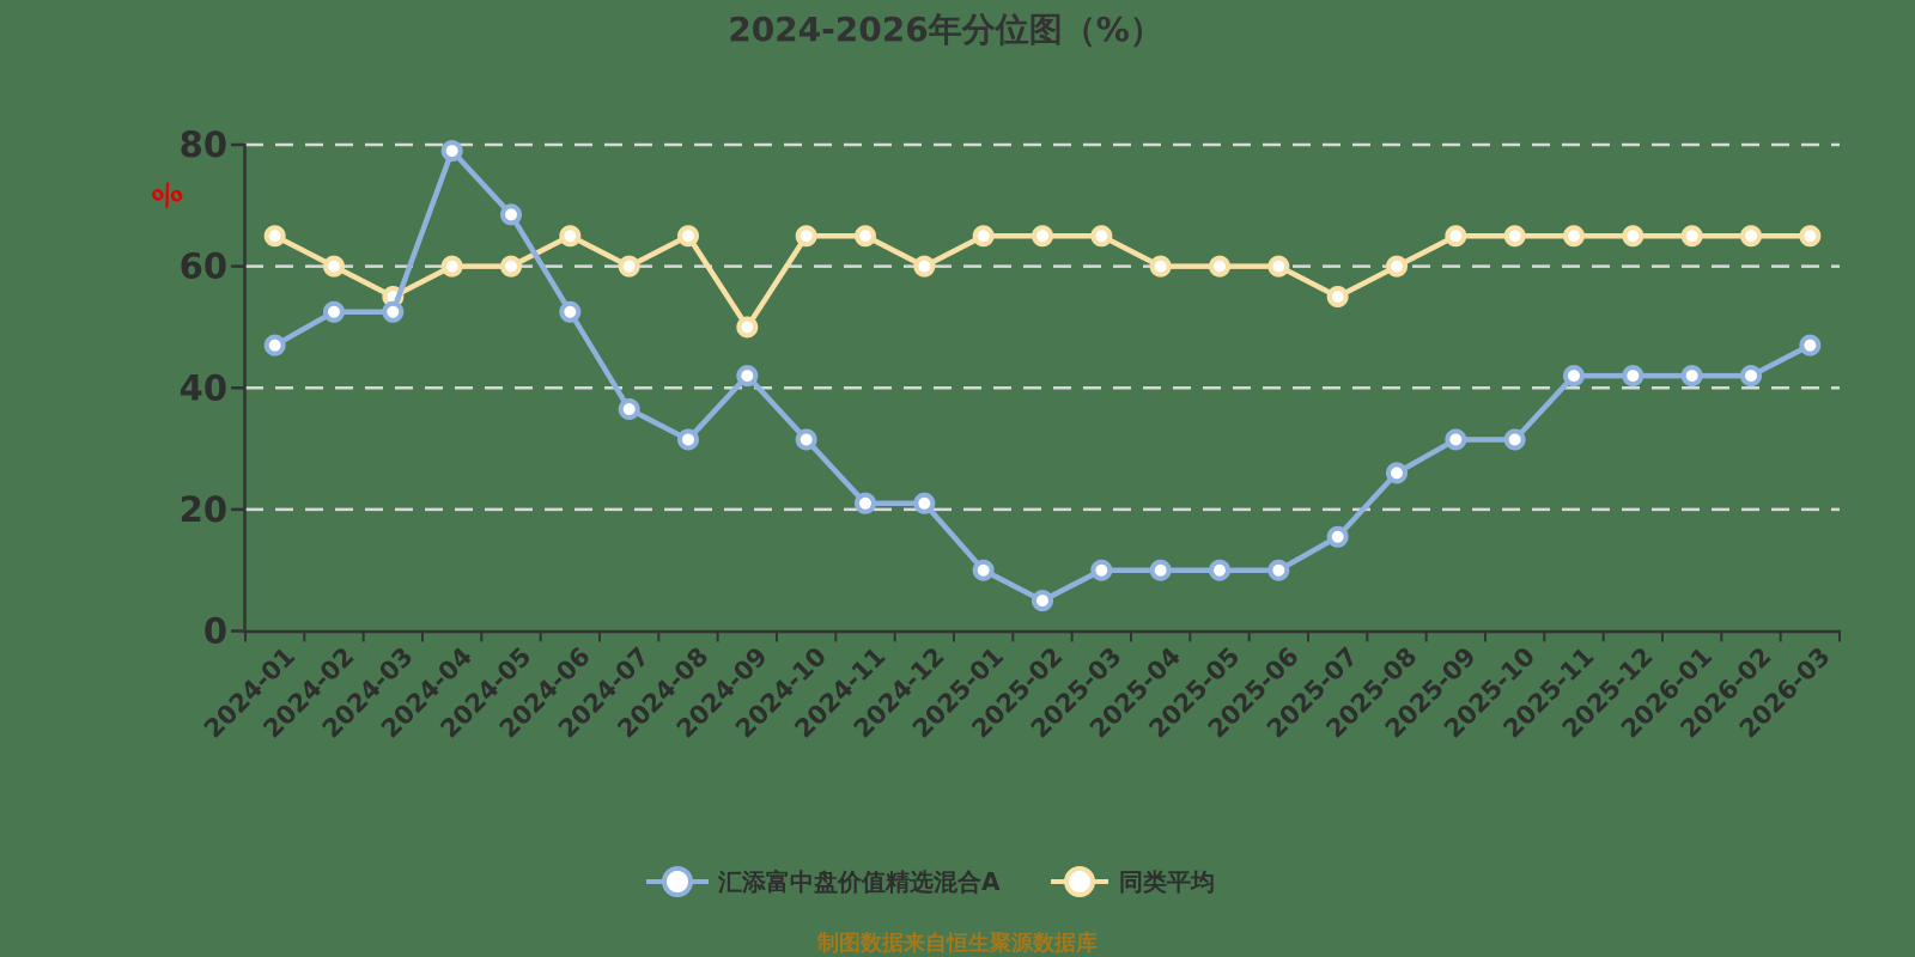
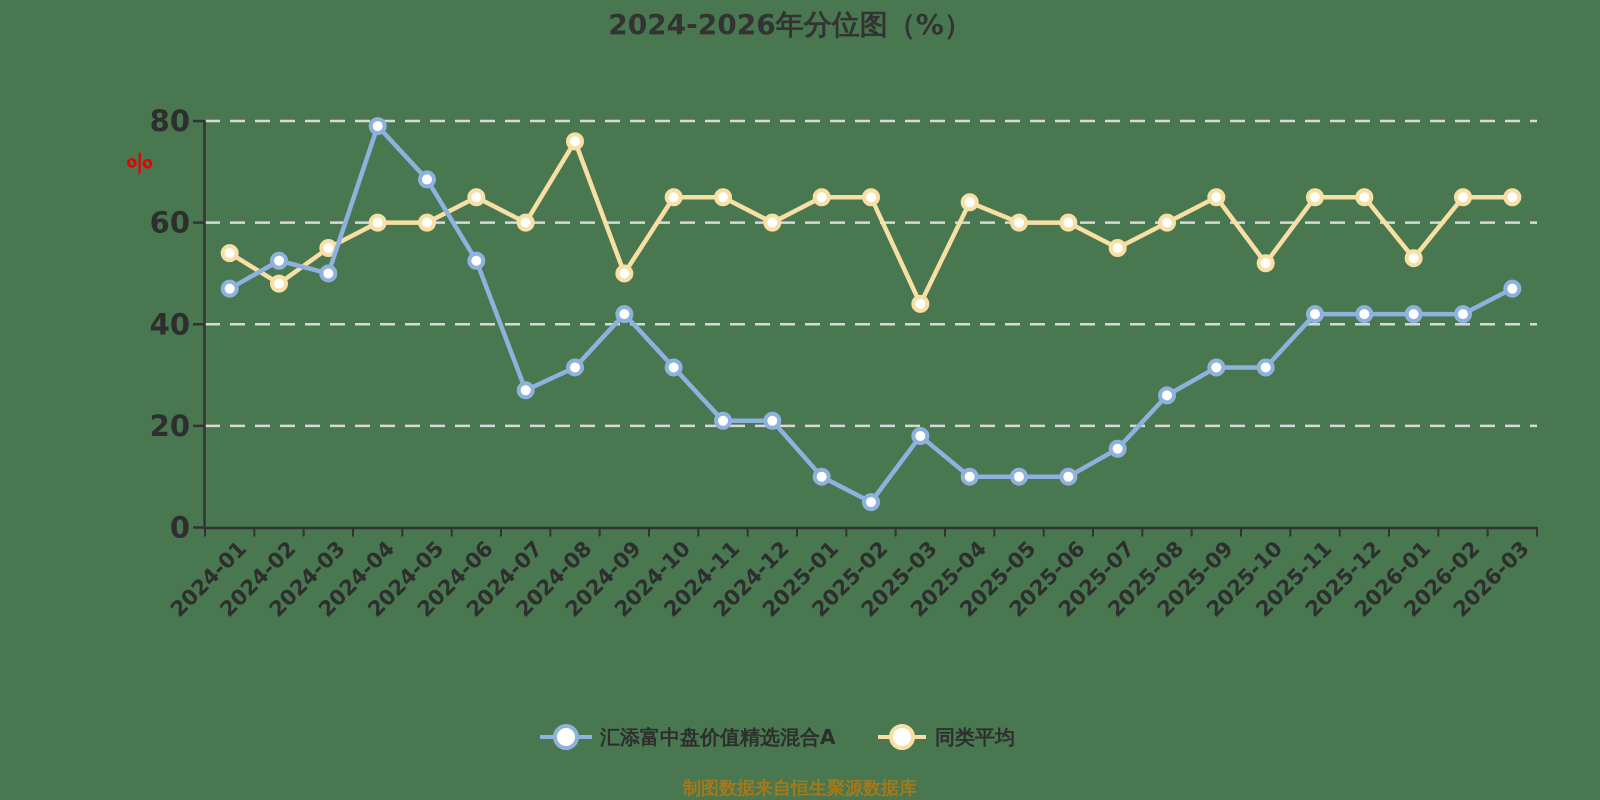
同类平均/2024-01: 65 -> 54
同类平均/2024-02: 60 -> 48
汇添富中盘价值精选混合A/2024-03: 52 -> 50
汇添富中盘价值精选混合A/2024-07: 36 -> 27
同类平均/2024-08: 65 -> 76
汇添富中盘价值精选混合A/2025-03: 10 -> 18
同类平均/2025-03: 65 -> 44
同类平均/2025-04: 60 -> 64
同类平均/2025-10: 65 -> 52
同类平均/2026-01: 65 -> 53
